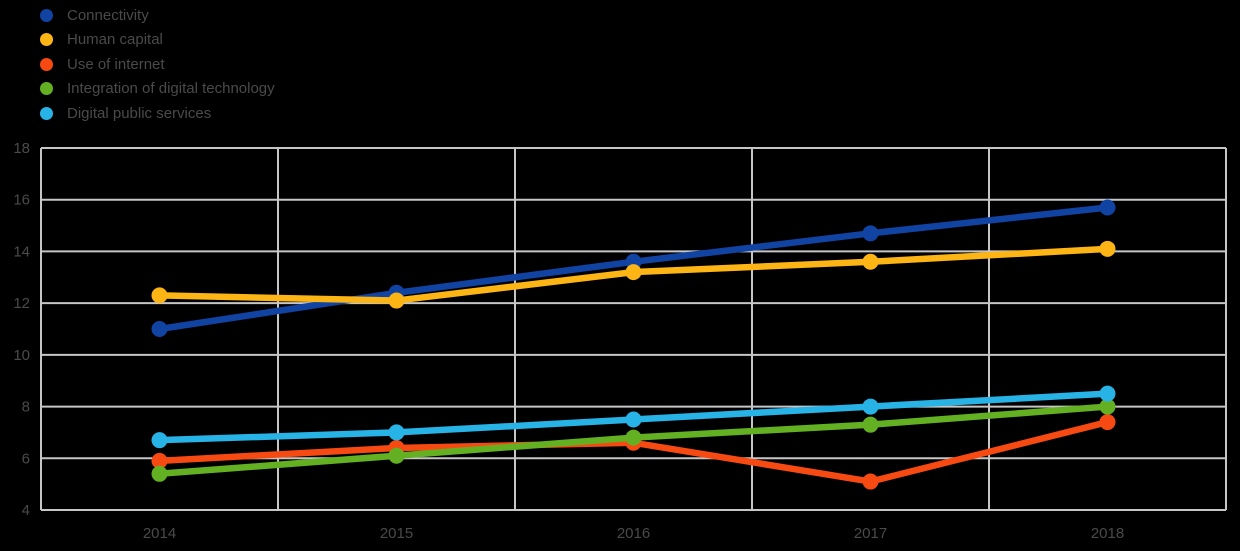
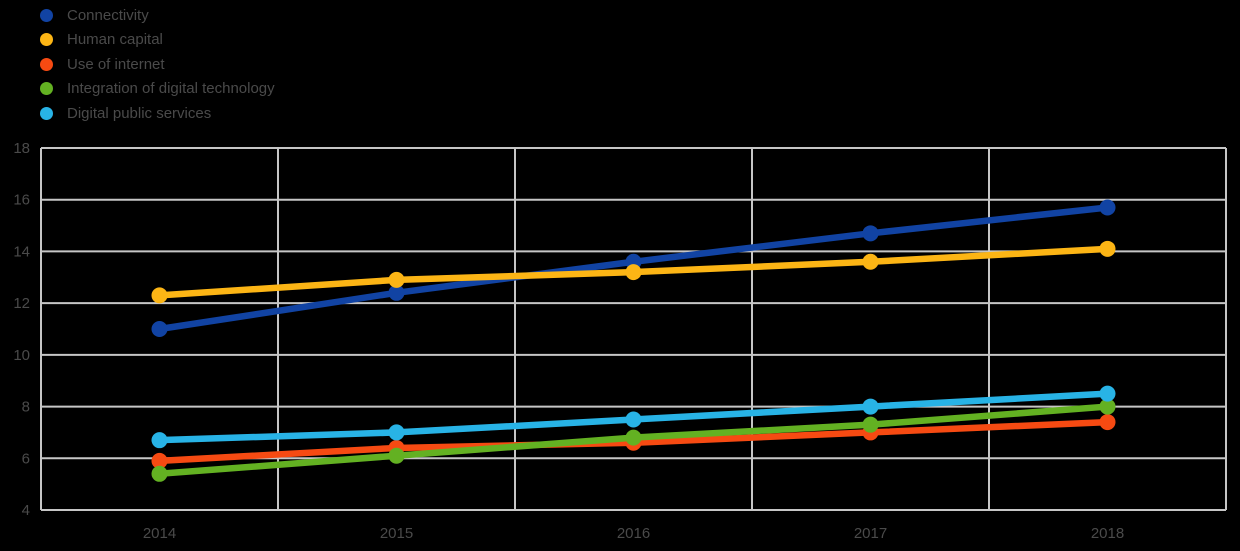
Human capital/2015: 12.1 -> 12.9
Use of internet/2017: 5.1 -> 7.0
